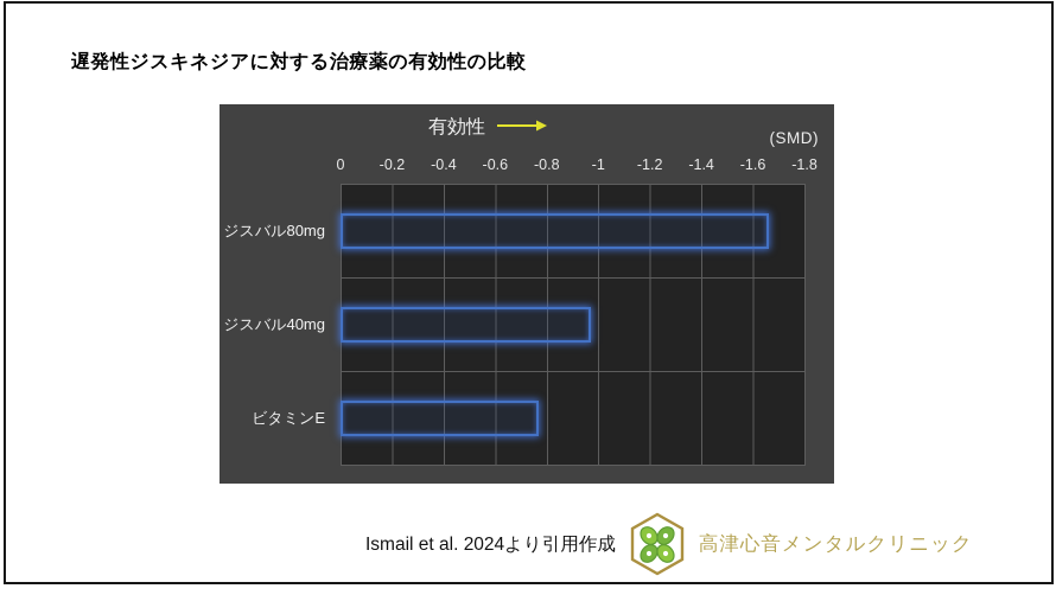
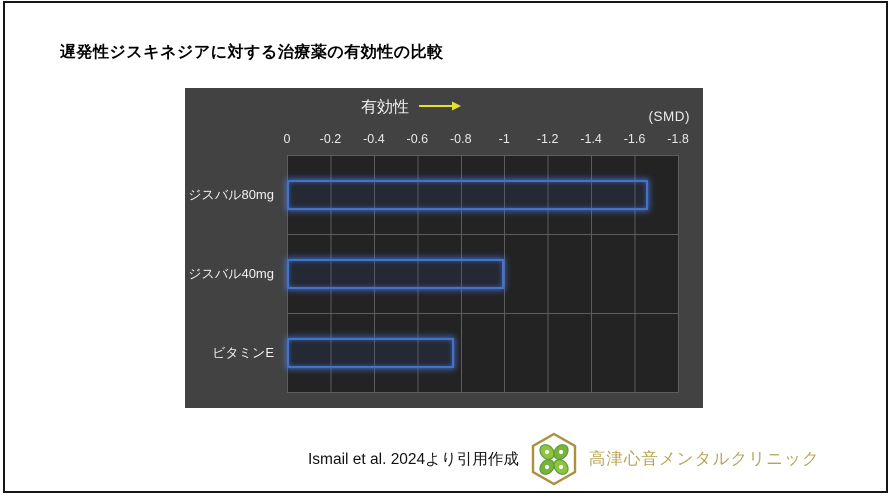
ジスバル40mg: -0.97 -> -1.00
